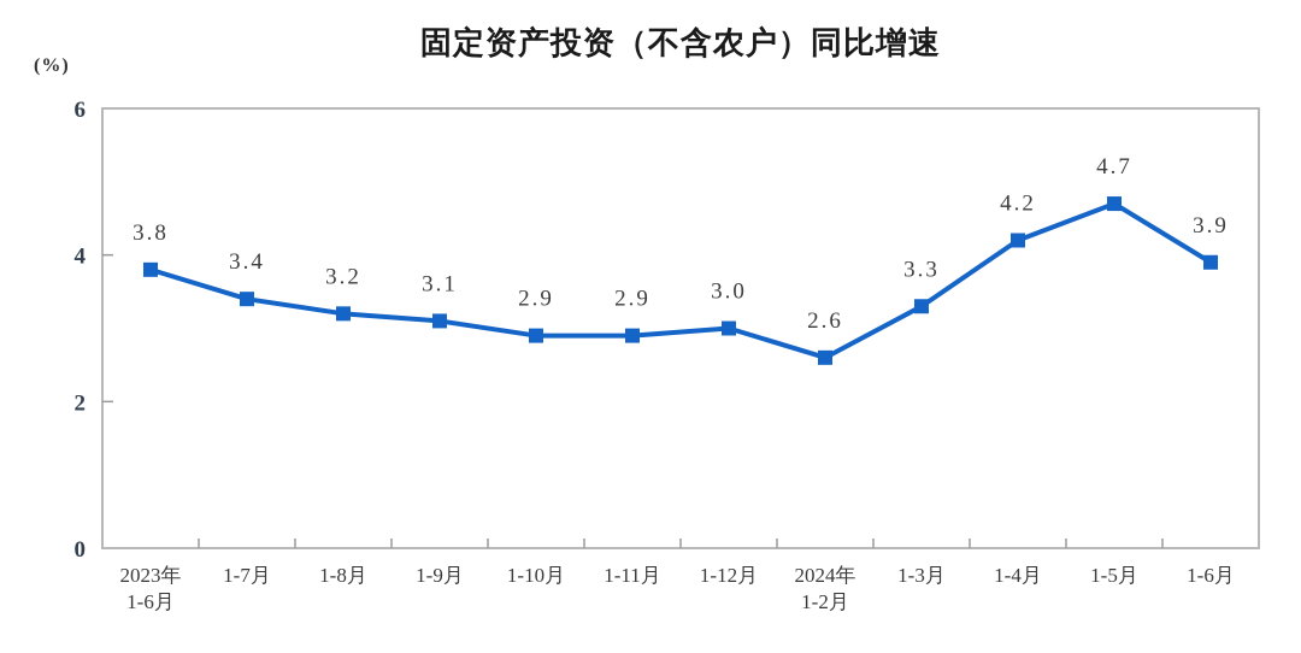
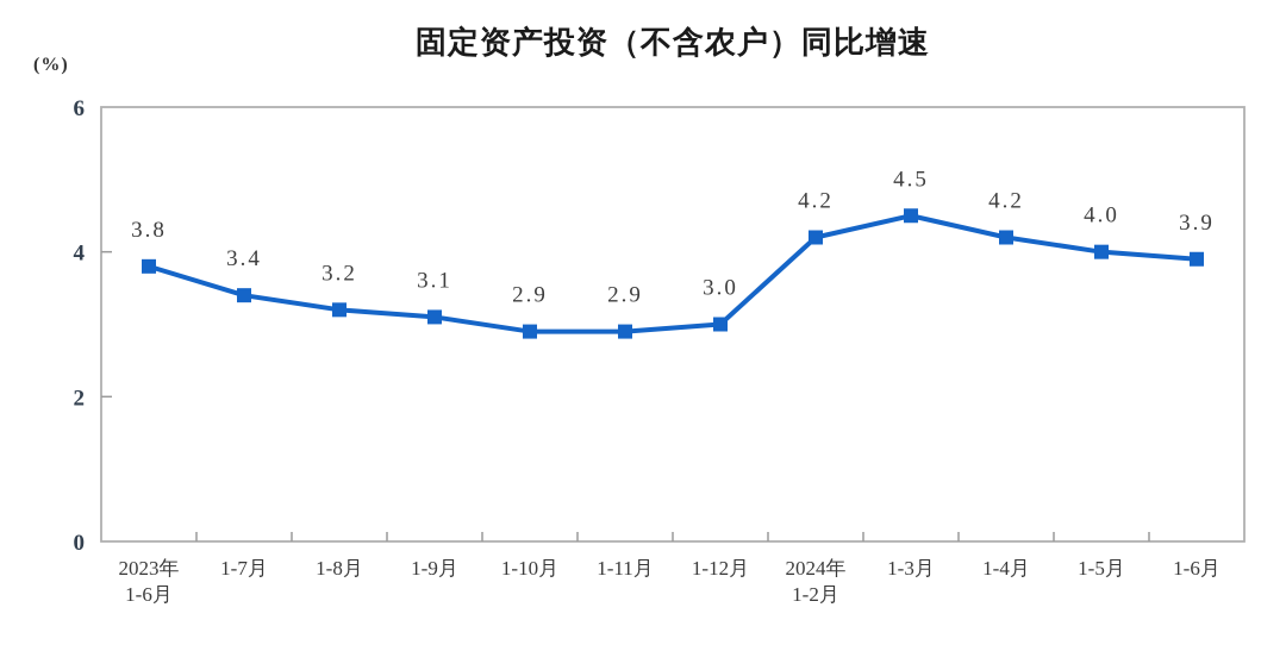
2024年 1-2月: 2.6 -> 4.2
1-3月: 3.3 -> 4.5
1-5月: 4.7 -> 4.0
